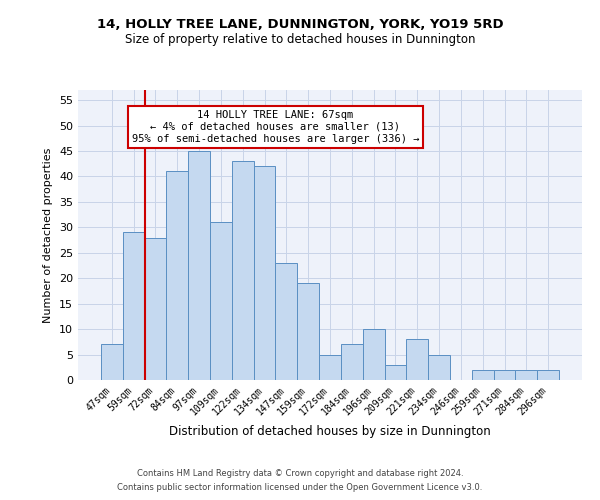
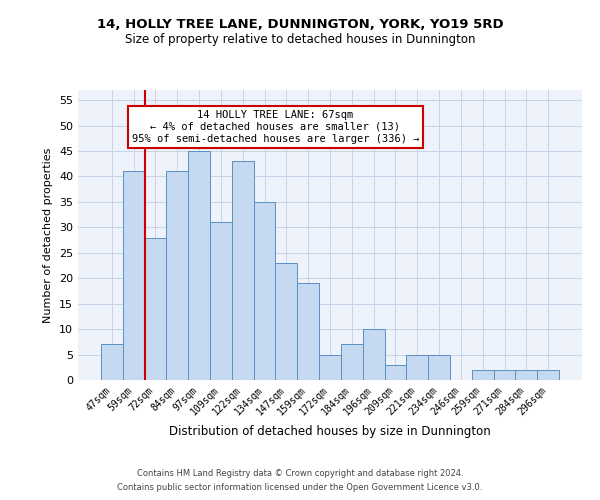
59sqm: 29 -> 41
134sqm: 42 -> 35
221sqm: 8 -> 5
